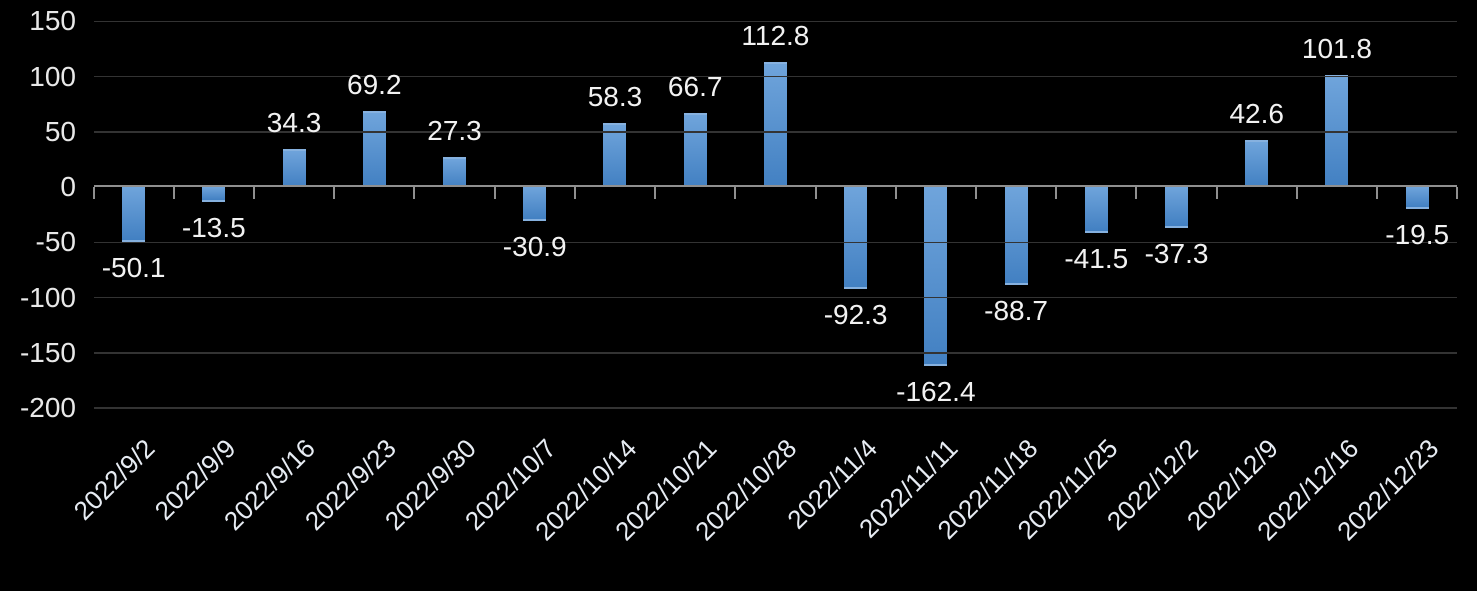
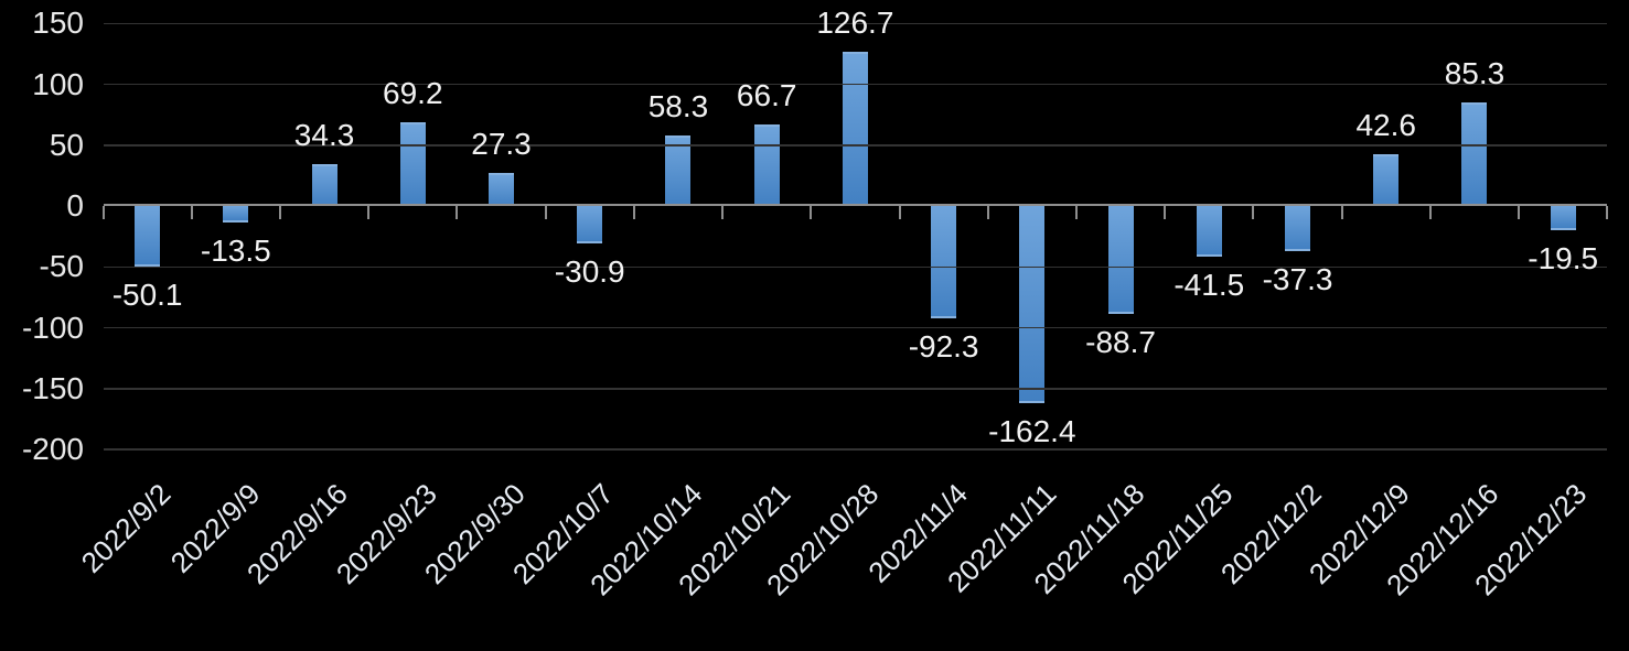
2022/10/28: 112.8 -> 126.7
2022/12/16: 101.8 -> 85.3
